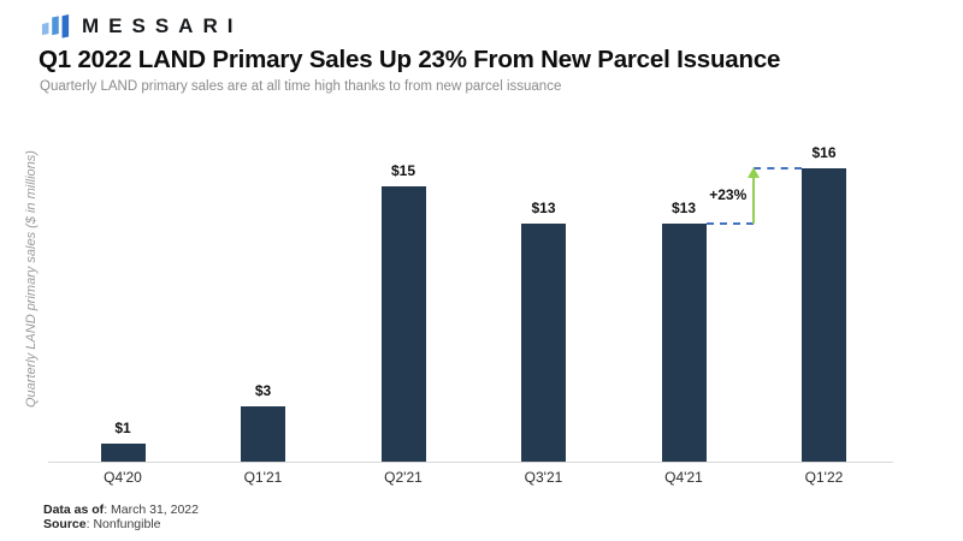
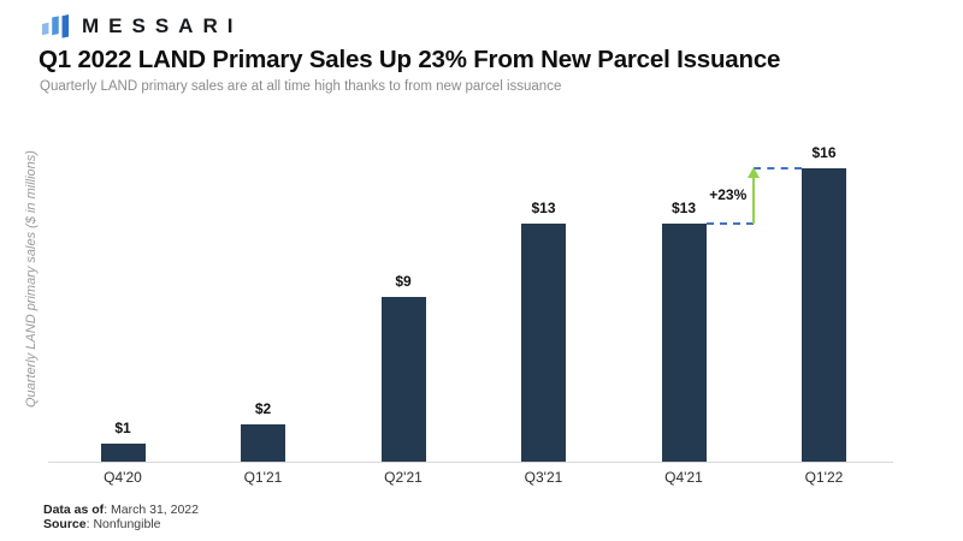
Q1'21: $3 -> $2
Q2'21: $15 -> $9
